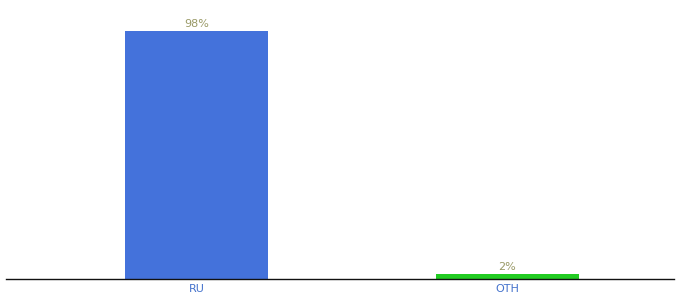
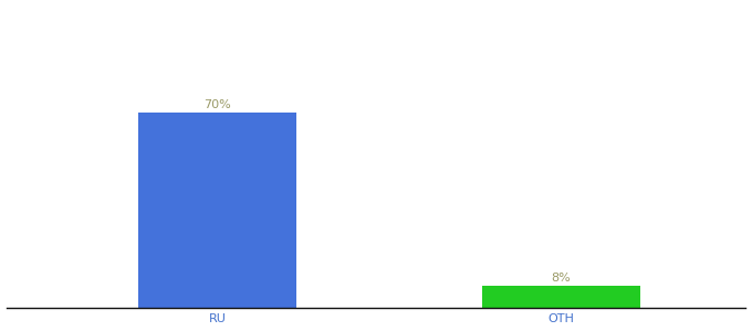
RU: 98% -> 70%
OTH: 2% -> 8%
